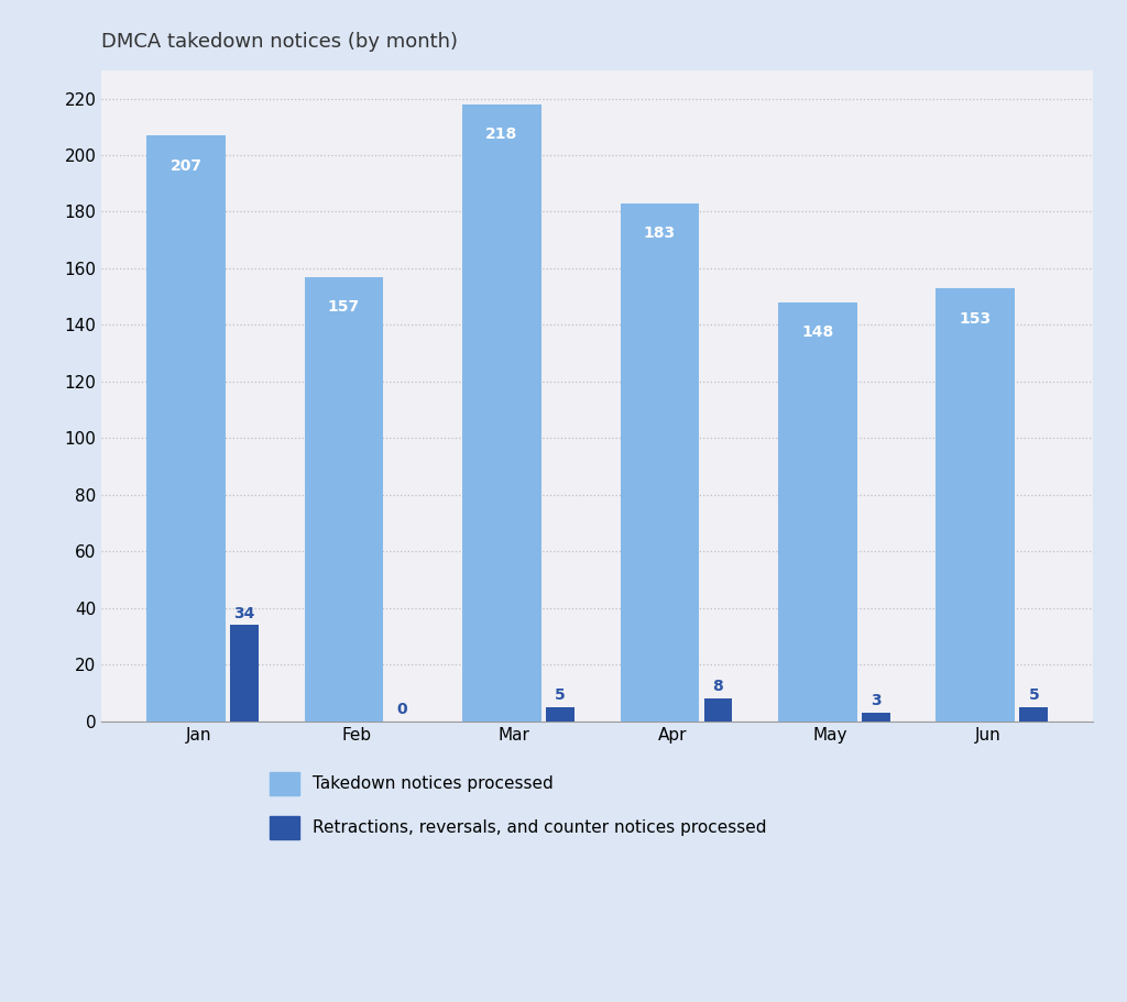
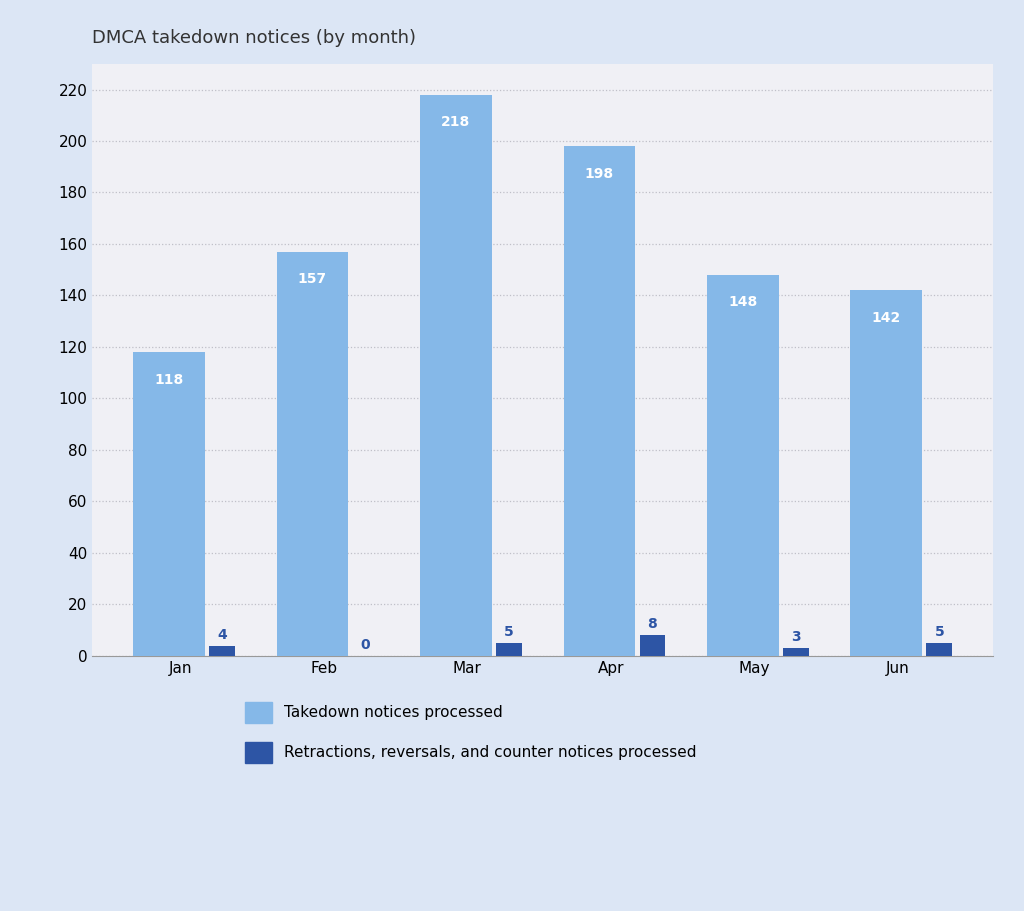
Takedown notices processed/Jan: 207 -> 118
Retractions, reversals, and counter notices processed/Jan: 34 -> 4
Takedown notices processed/Apr: 183 -> 198
Takedown notices processed/Jun: 153 -> 142
